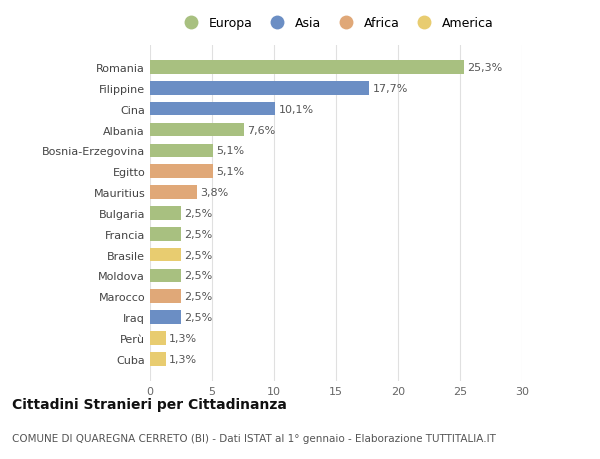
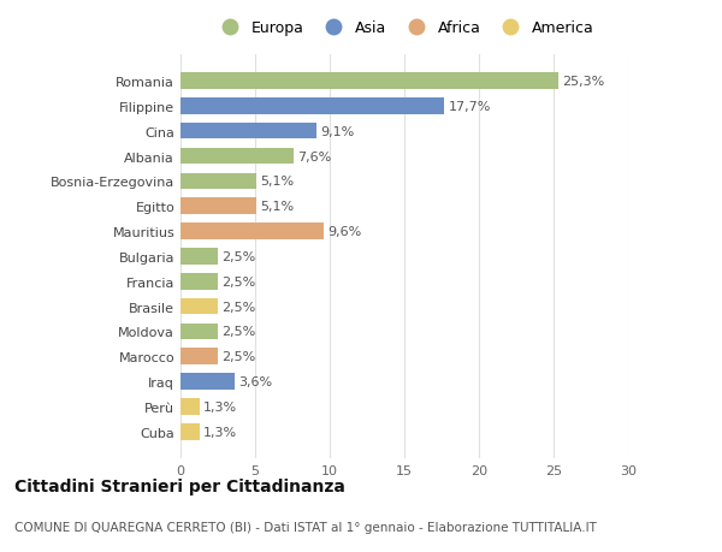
Cina: 10,1% -> 9,1%
Mauritius: 3,8% -> 9,6%
Iraq: 2,5% -> 3,6%
